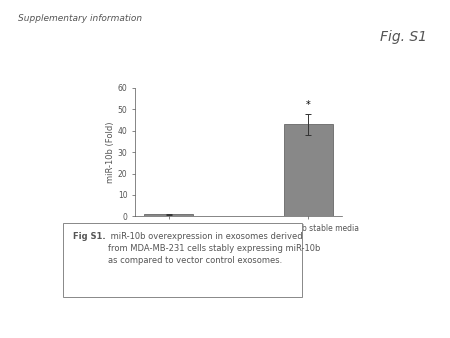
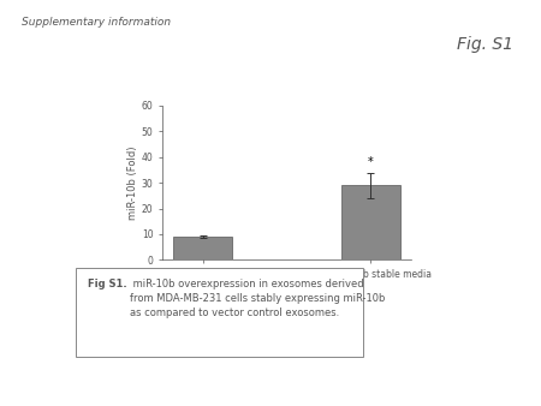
231 vector media: 1 -> 9
231 miR-10b stable media: 43 -> 29
